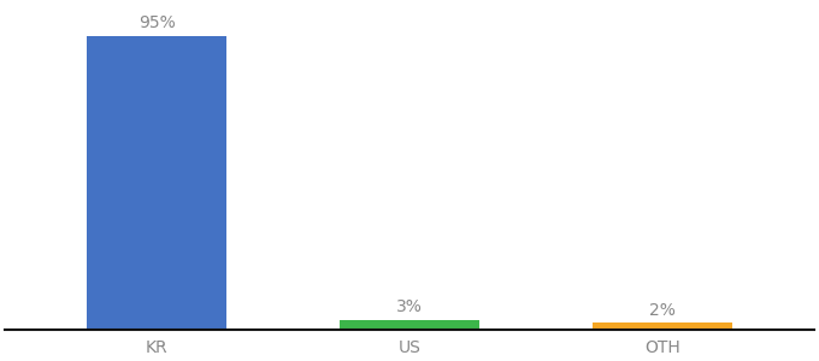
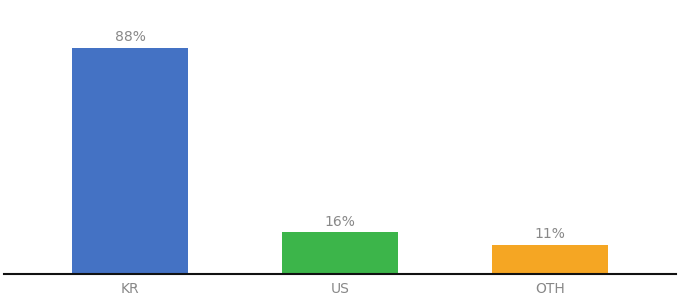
KR: 95% -> 88%
US: 3% -> 16%
OTH: 2% -> 11%
